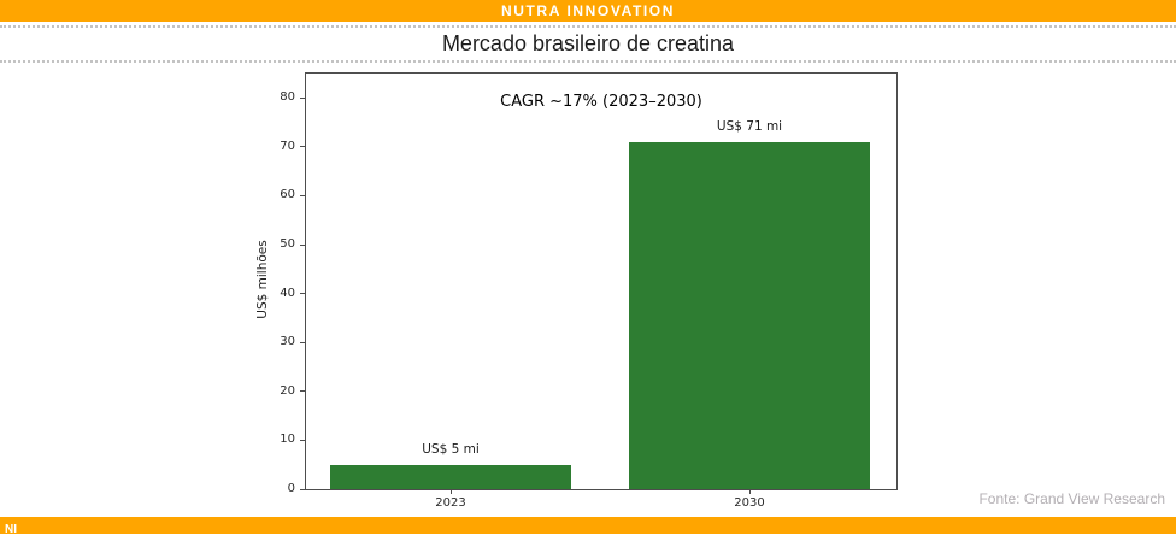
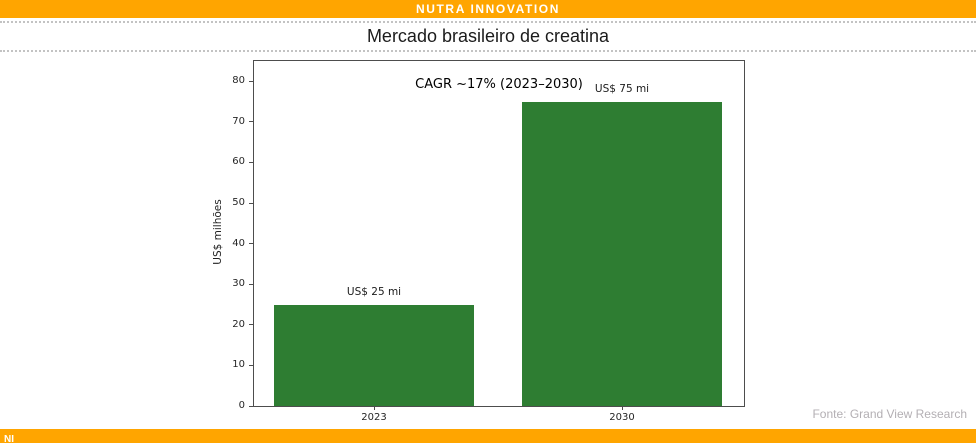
2023: 5 -> 25
2030: 71 -> 75
